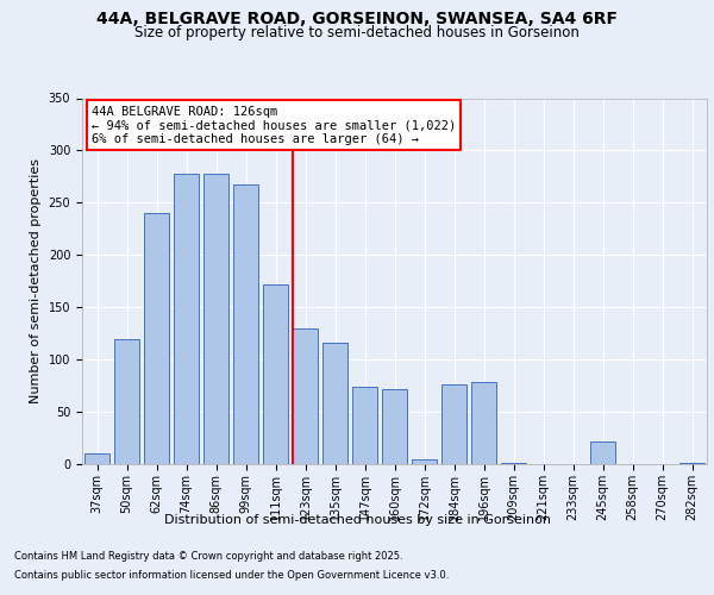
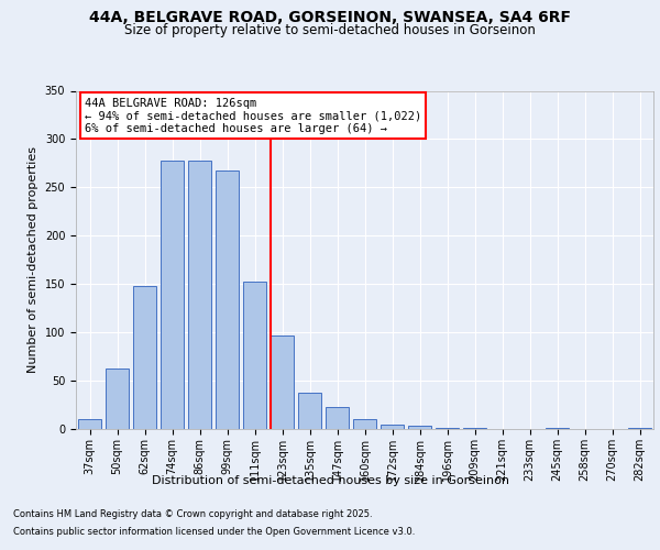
50sqm: 120 -> 63
62sqm: 240 -> 148
111sqm: 172 -> 152
123sqm: 130 -> 97
135sqm: 116 -> 38
147sqm: 74 -> 23
160sqm: 72 -> 10
184sqm: 76 -> 3
196sqm: 78 -> 1
245sqm: 22 -> 1
